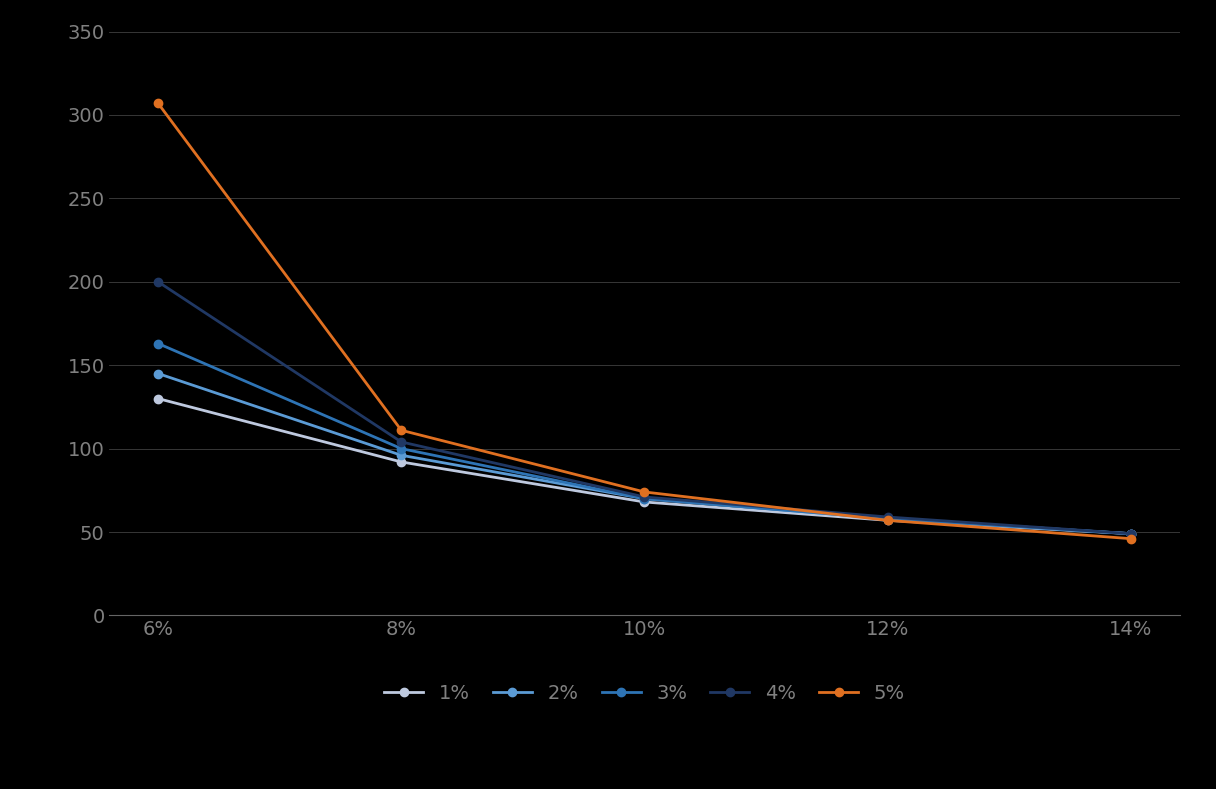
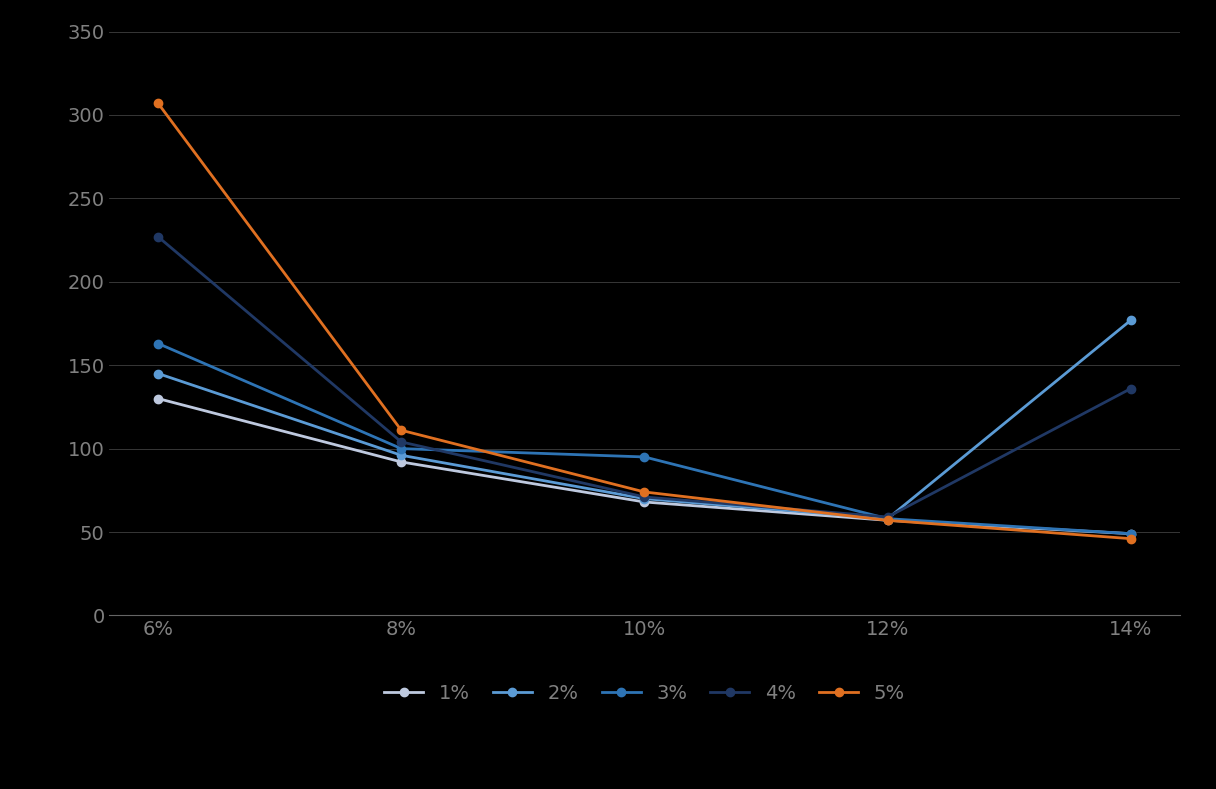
4%/6%: 200 -> 227
3%/10%: 70 -> 95
2%/14%: 49 -> 177
4%/14%: 49 -> 136
